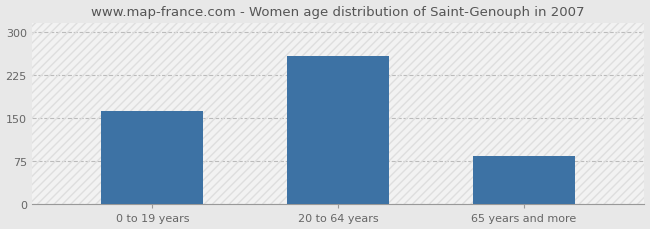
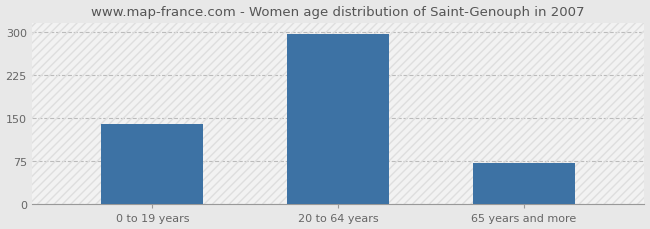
0 to 19 years: 162 -> 140
20 to 64 years: 258 -> 295
65 years and more: 84 -> 72
